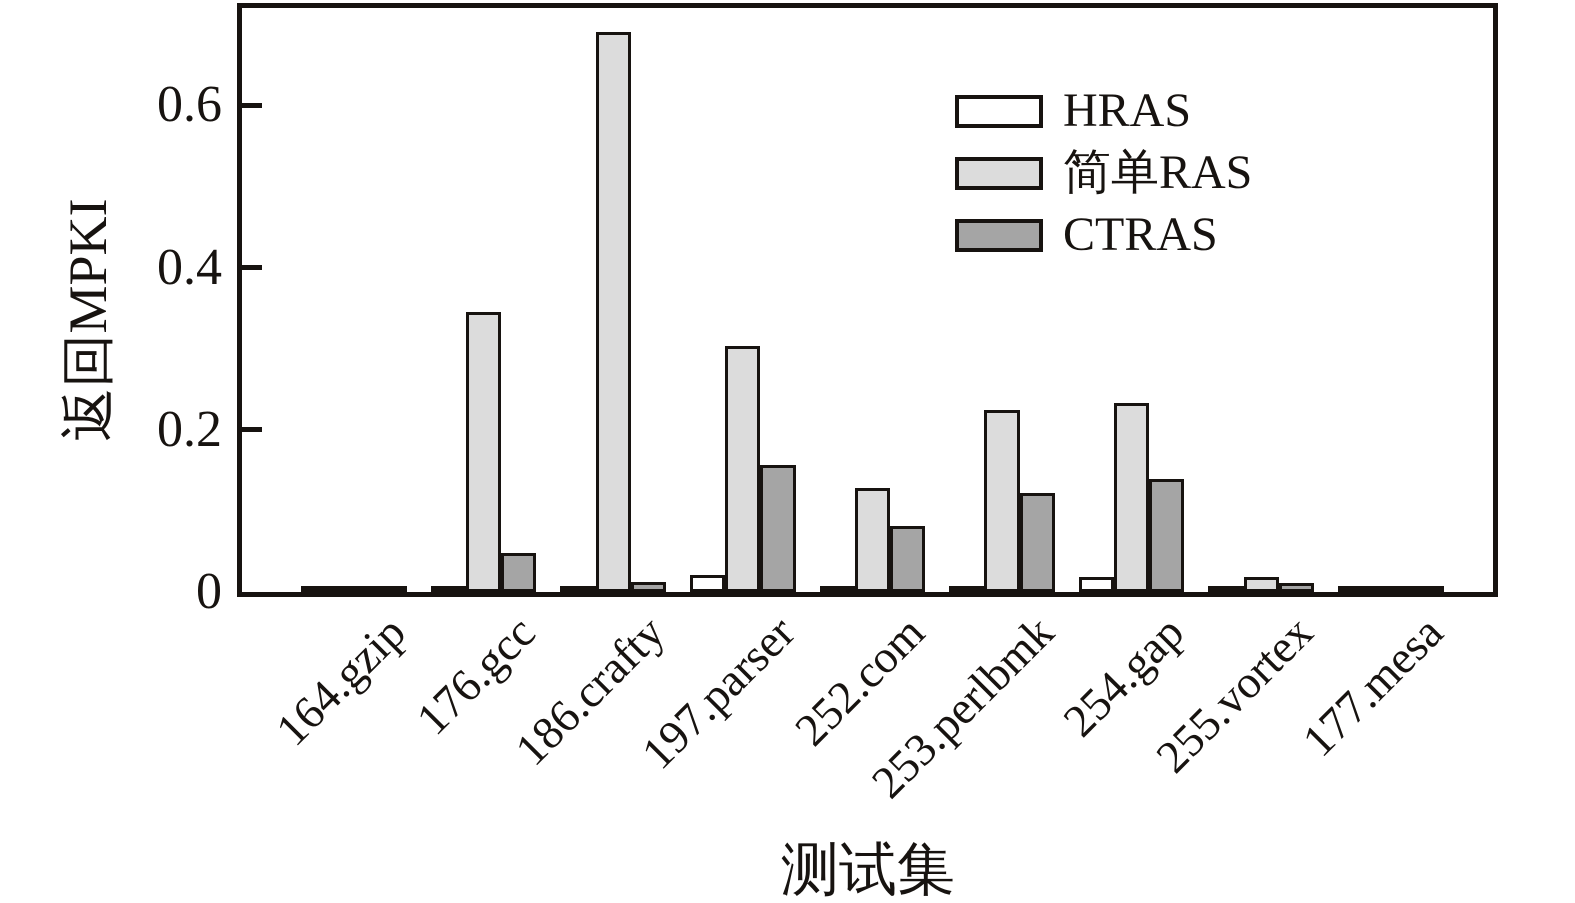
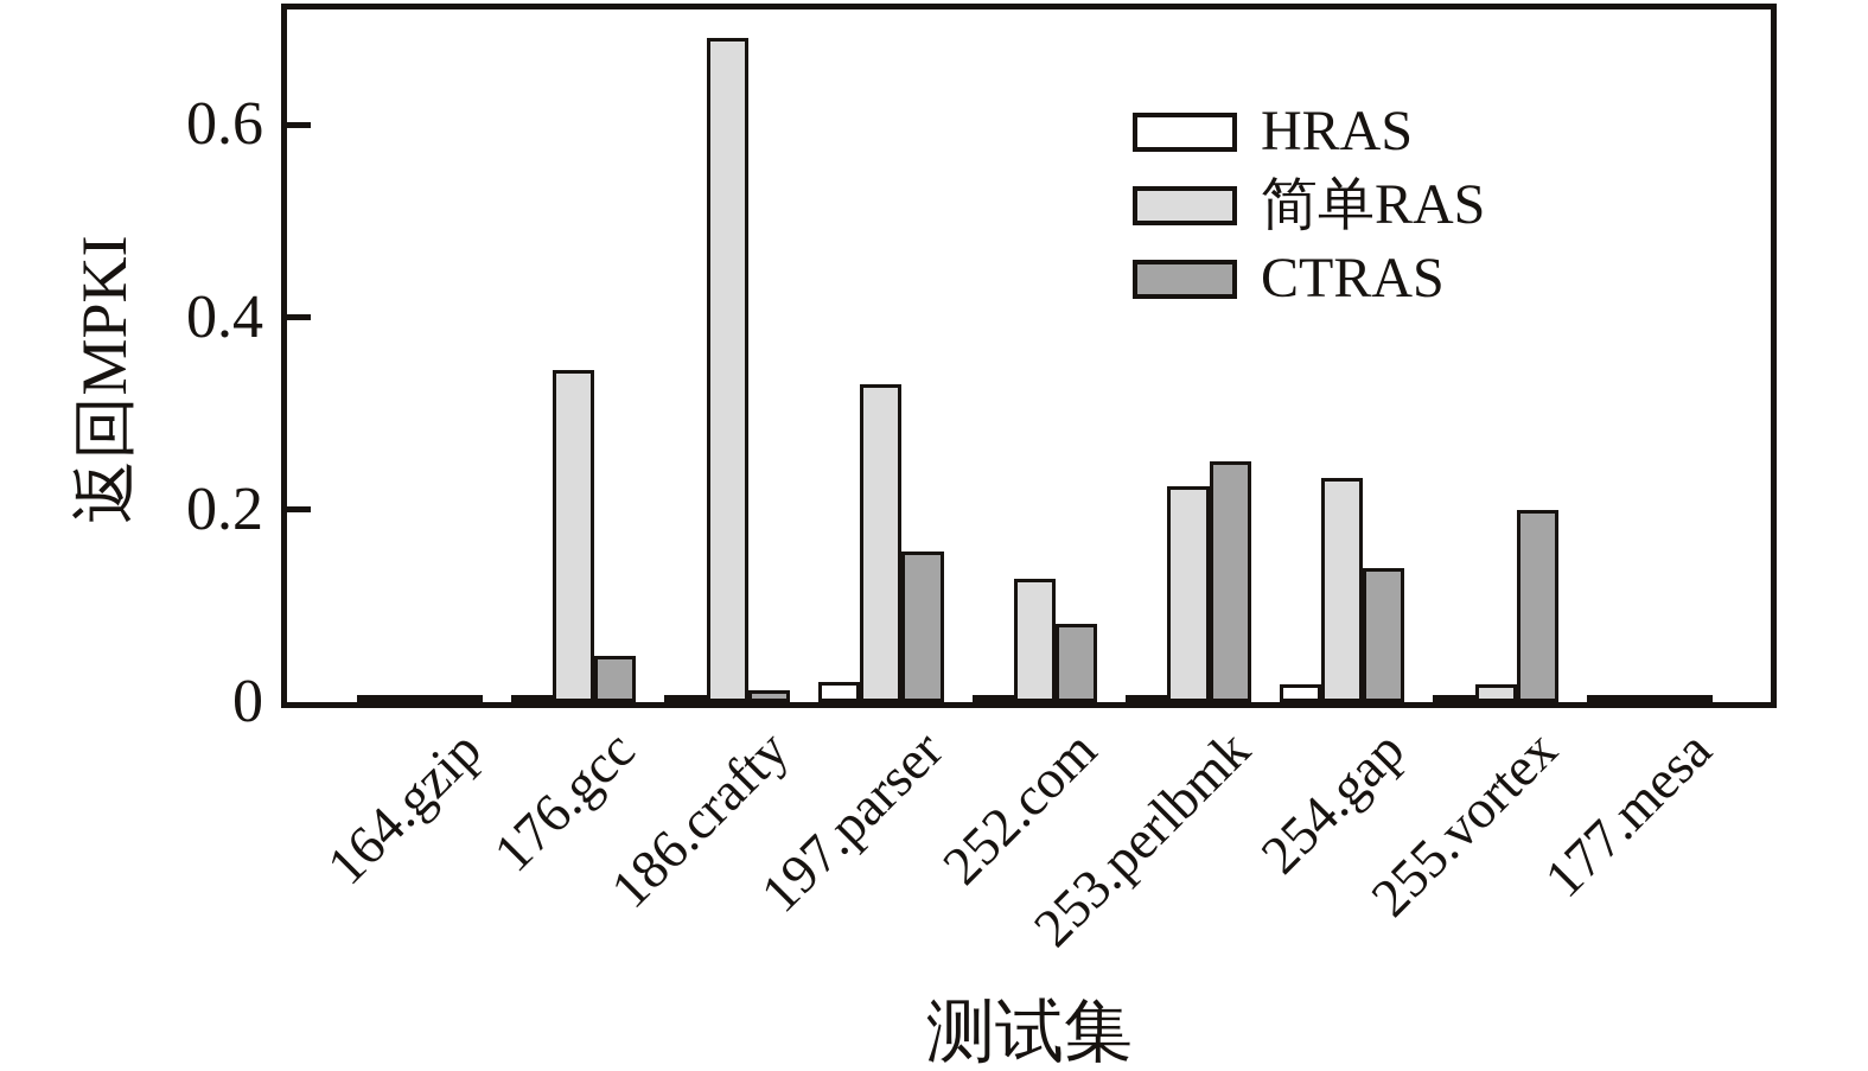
简单RAS/197.parser: 0.30 -> 0.33
CTRAS/253.perlbmk: 0.12 -> 0.25
CTRAS/255.vortex: 0.01 -> 0.20
